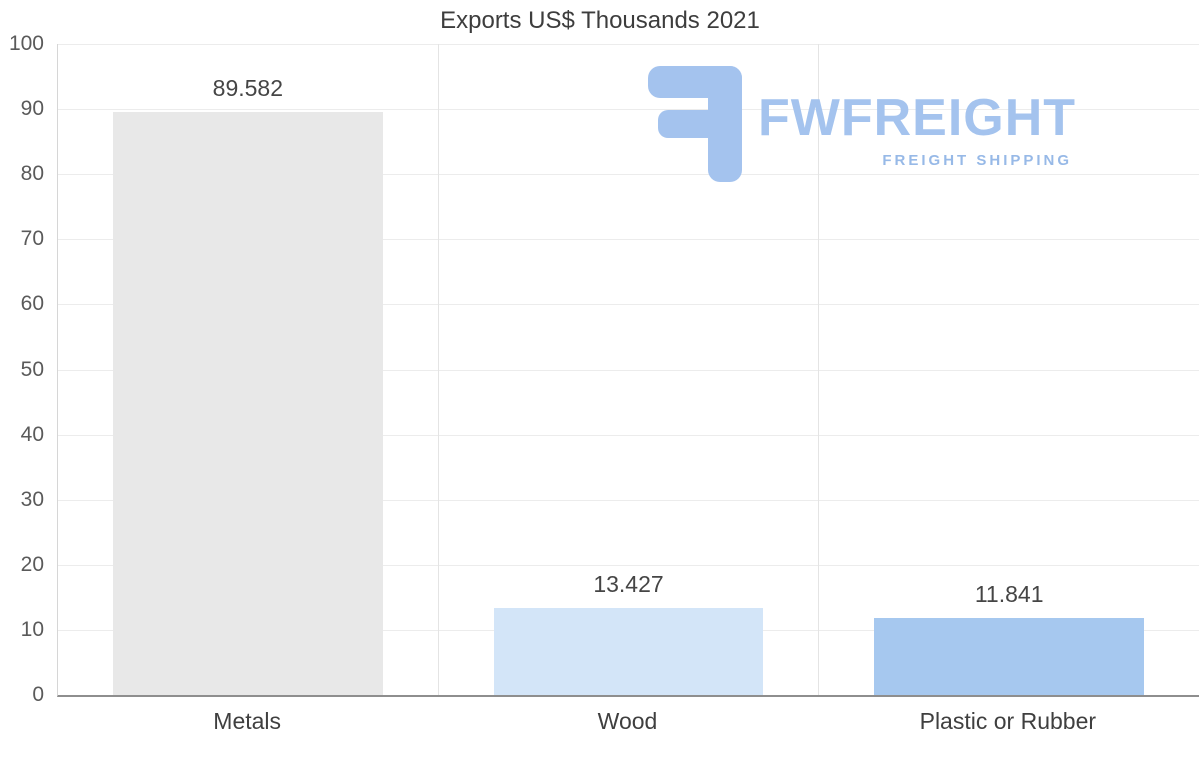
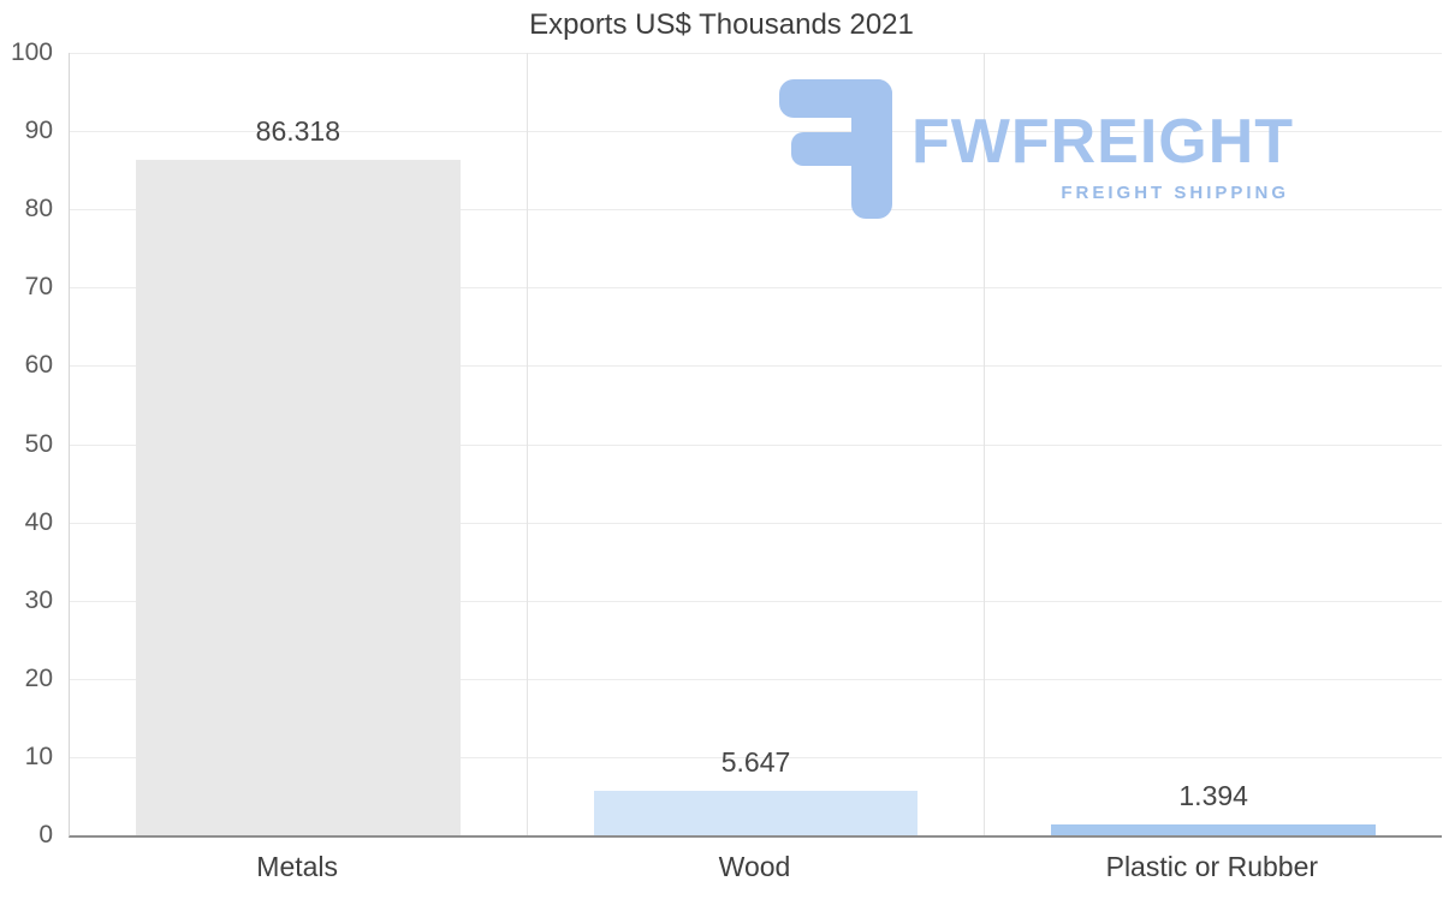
Metals: 89.582 -> 86.318
Wood: 13.427 -> 5.647
Plastic or Rubber: 11.841 -> 1.394
